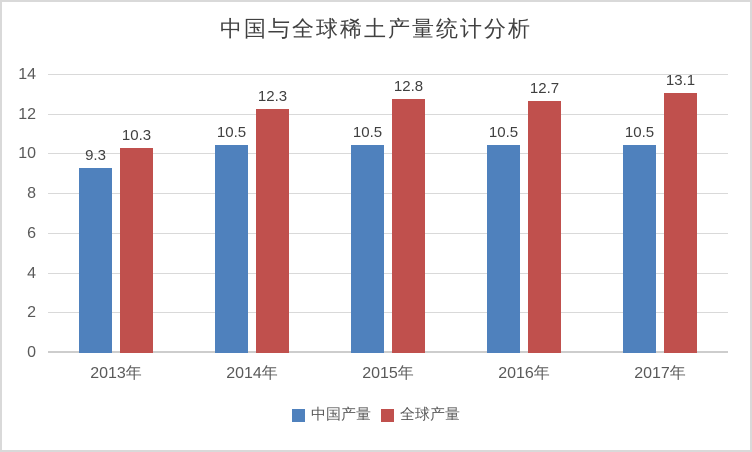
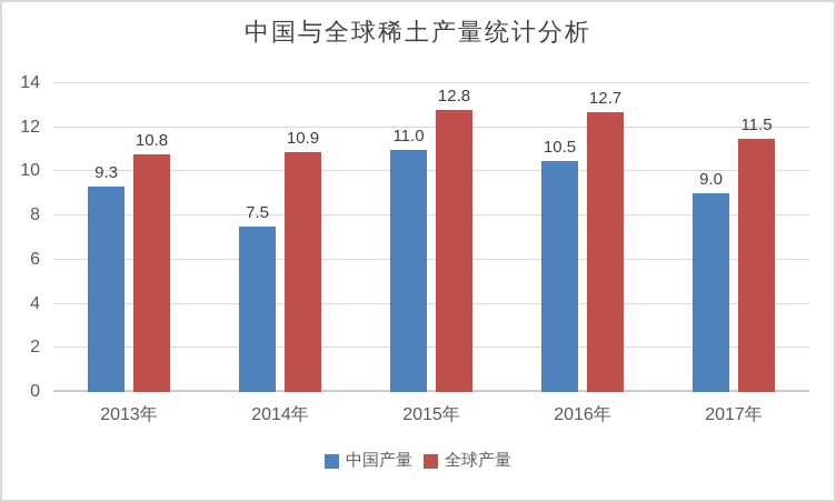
全球产量/2013年: 10.3 -> 10.8
中国产量/2014年: 10.5 -> 7.5
全球产量/2014年: 12.3 -> 10.9
中国产量/2015年: 10.5 -> 11.0
中国产量/2017年: 10.5 -> 9.0
全球产量/2017年: 13.1 -> 11.5
